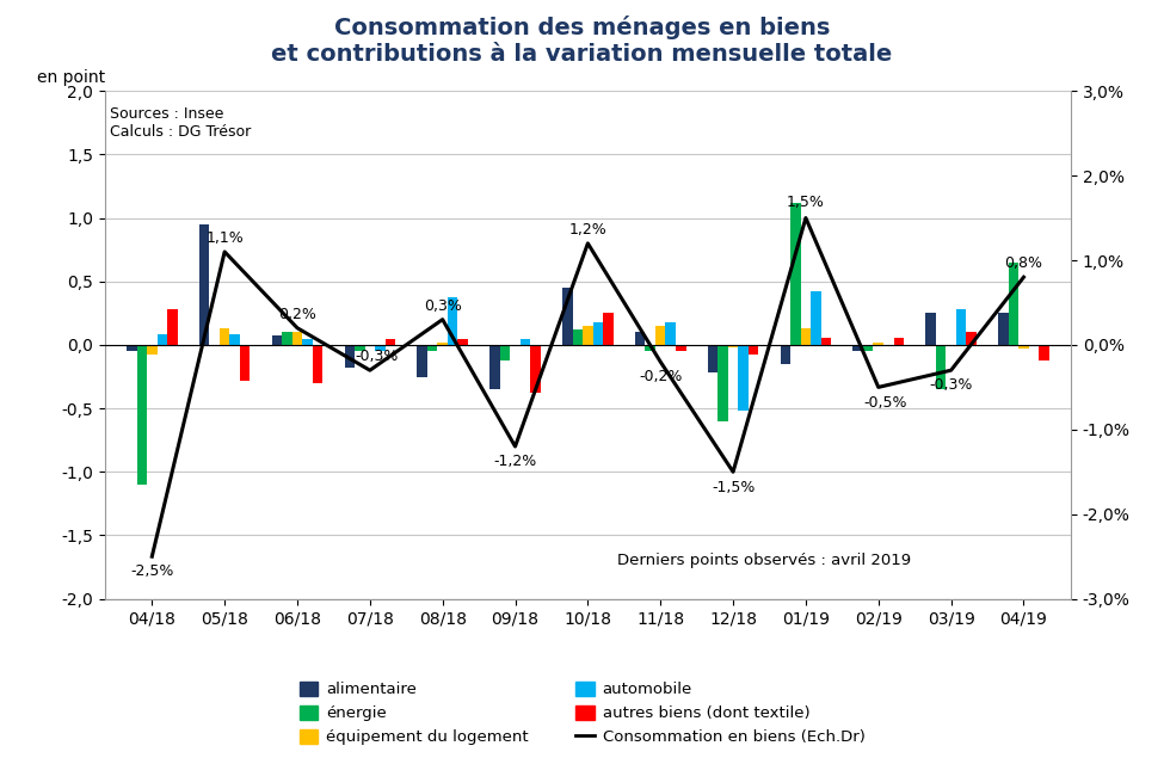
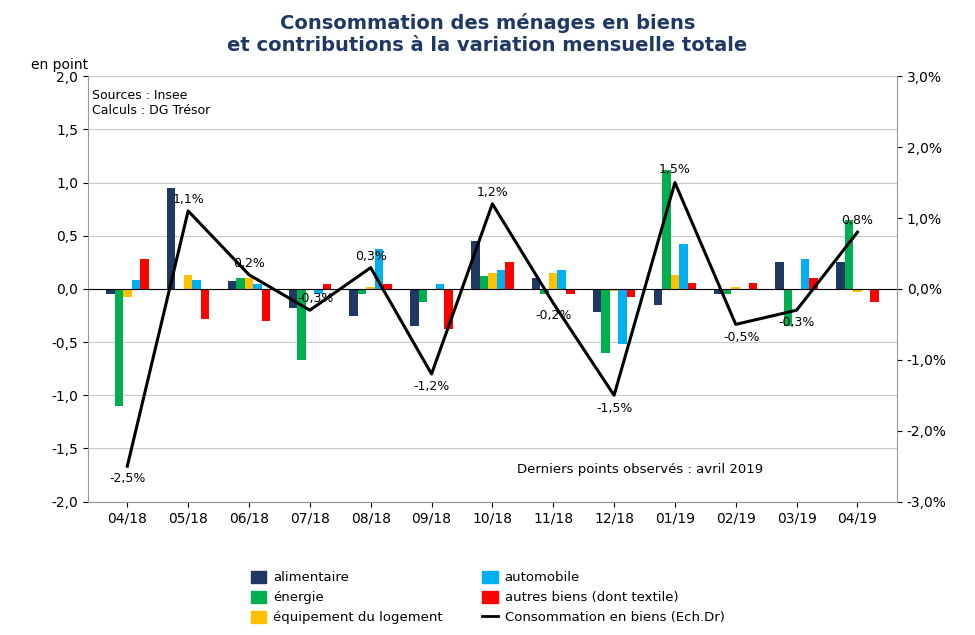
énergie/07/18: -0,05 -> -0,67
